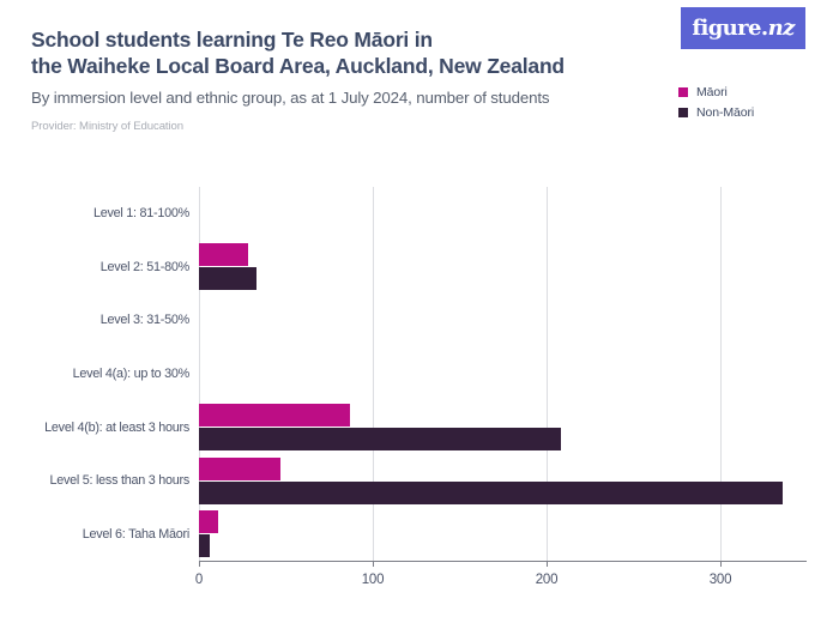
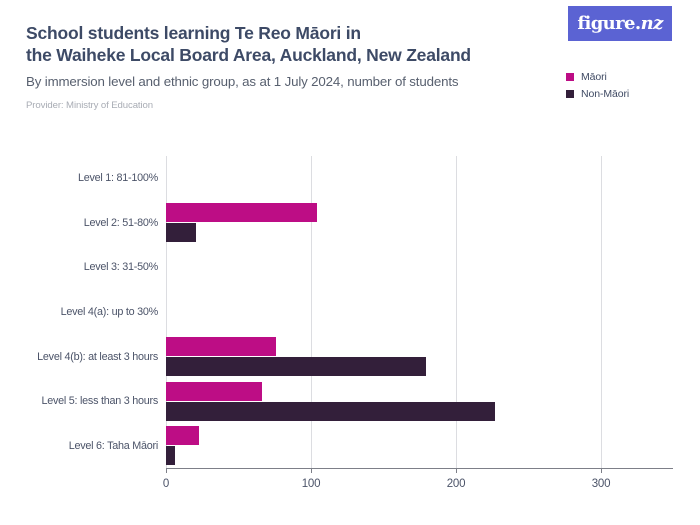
Māori/Level 2: 51-80%: 28 -> 104
Non-Māori/Level 2: 51-80%: 33 -> 21
Māori/Level 4(b): at least 3 hours: 87 -> 76
Non-Māori/Level 4(b): at least 3 hours: 208 -> 179
Māori/Level 5: less than 3 hours: 47 -> 66
Non-Māori/Level 5: less than 3 hours: 336 -> 227
Māori/Level 6: Taha Māori: 11 -> 23
